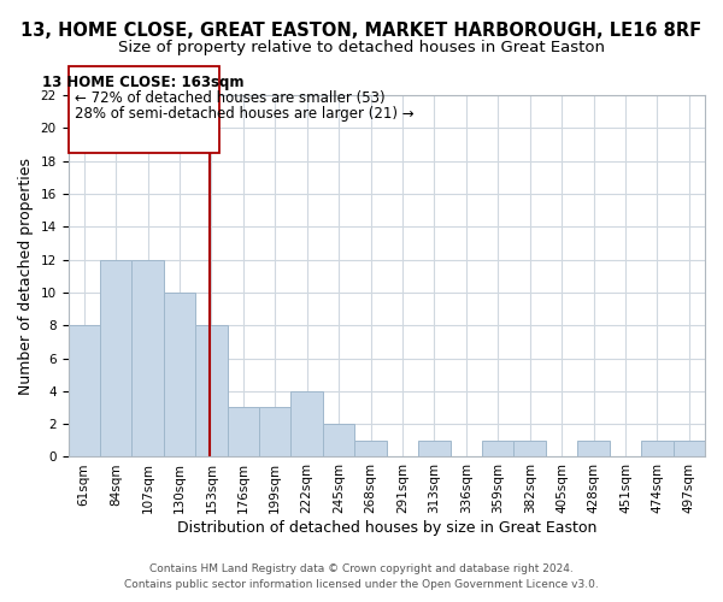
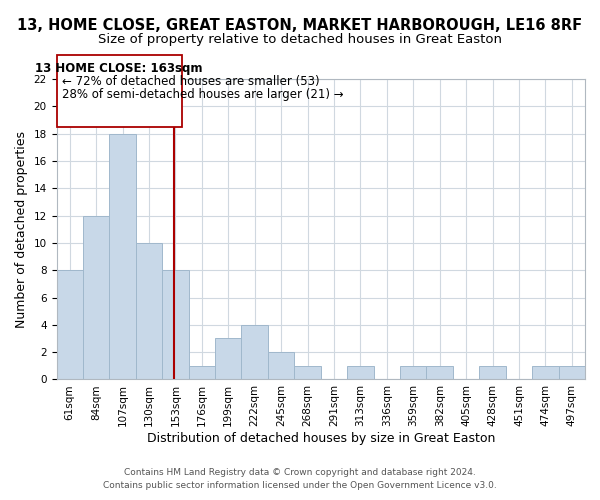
107sqm: 12 -> 18
176sqm: 3 -> 1
